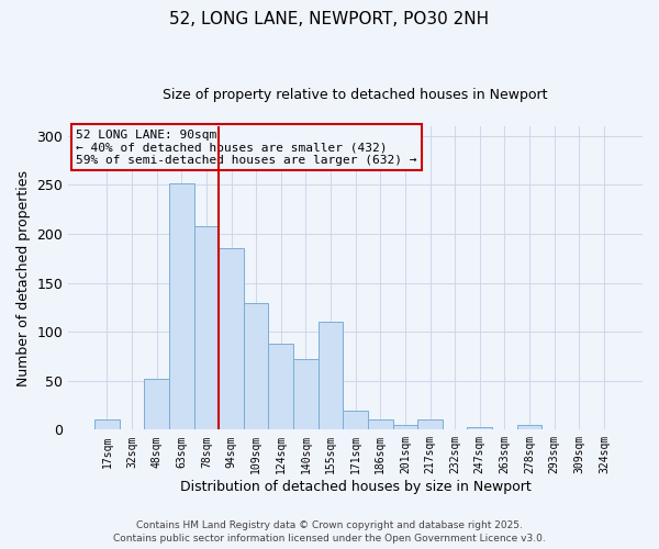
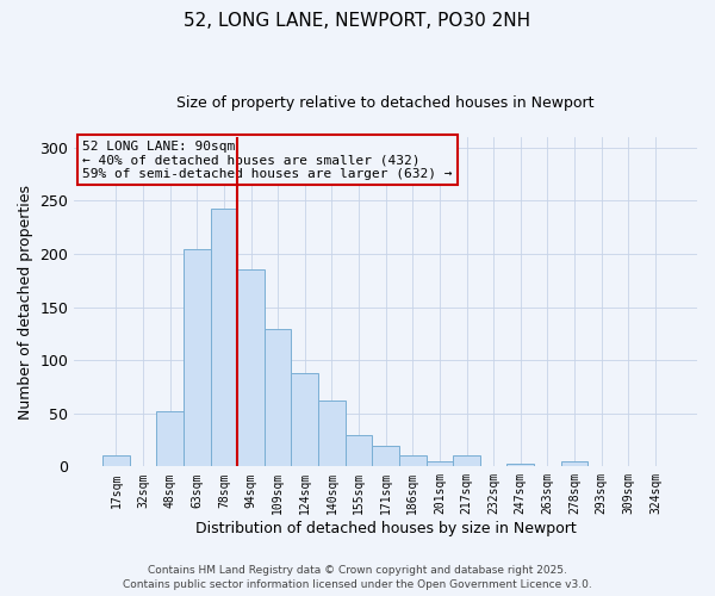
63sqm: 252 -> 204
78sqm: 208 -> 243
140sqm: 72 -> 62
155sqm: 110 -> 29
